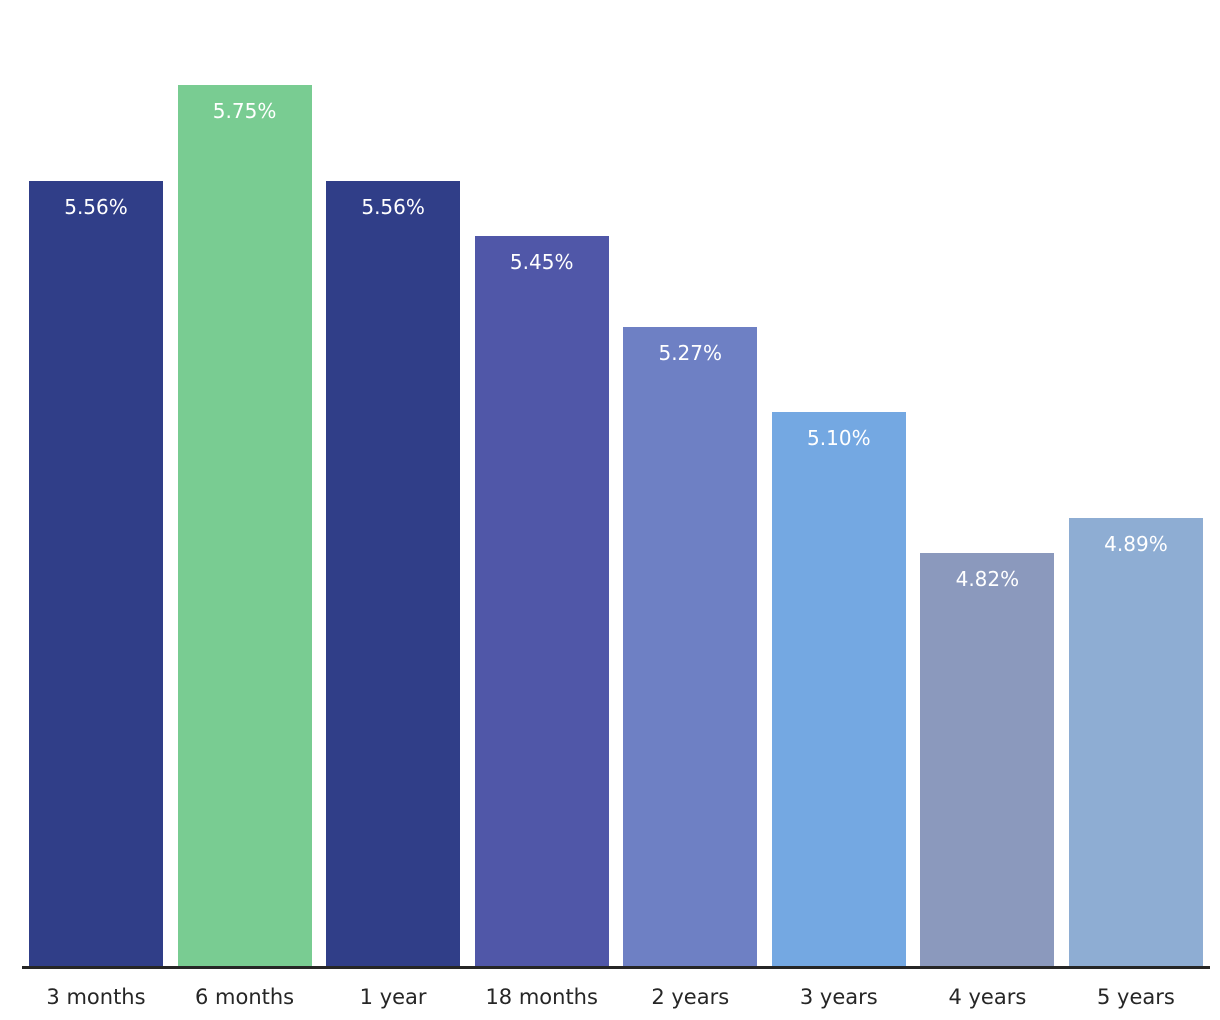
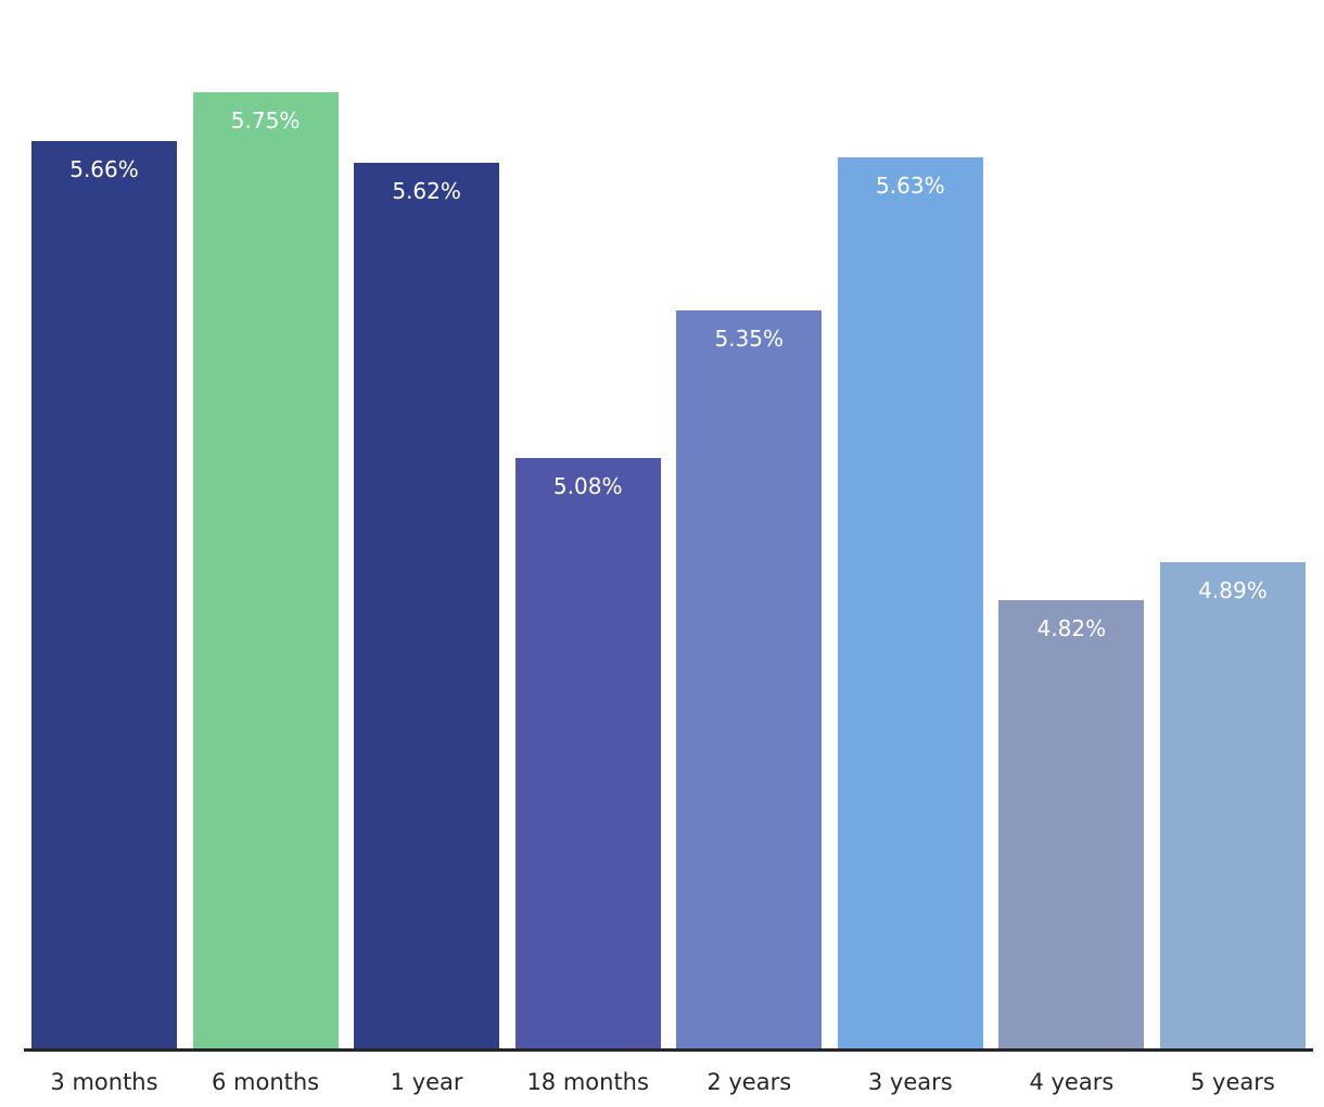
3 months: 5.56% -> 5.66%
1 year: 5.56% -> 5.62%
18 months: 5.45% -> 5.08%
2 years: 5.27% -> 5.35%
3 years: 5.10% -> 5.63%
